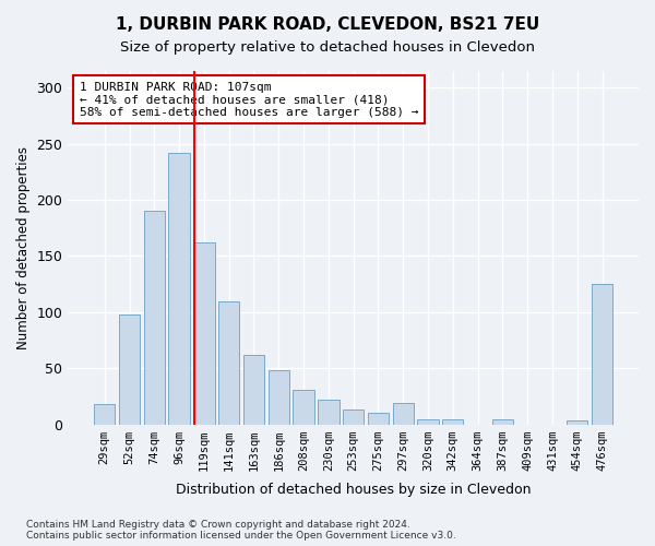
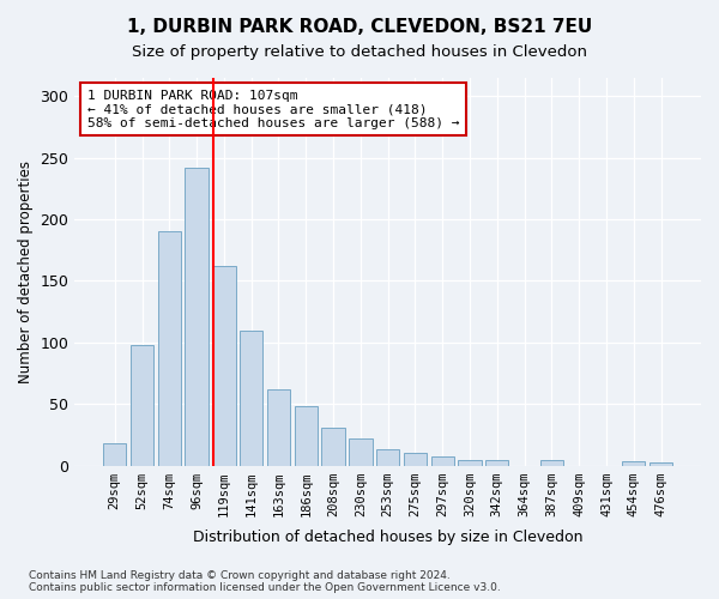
297sqm: 19 -> 7
476sqm: 125 -> 2
